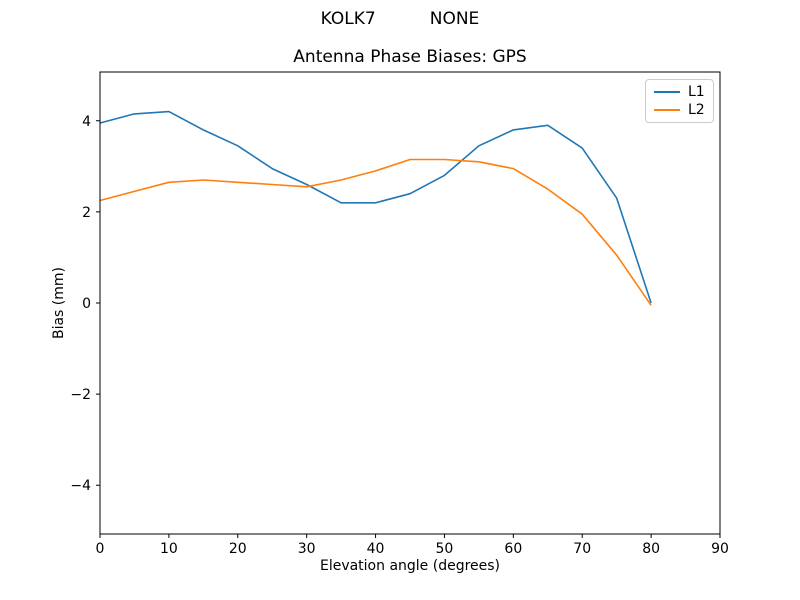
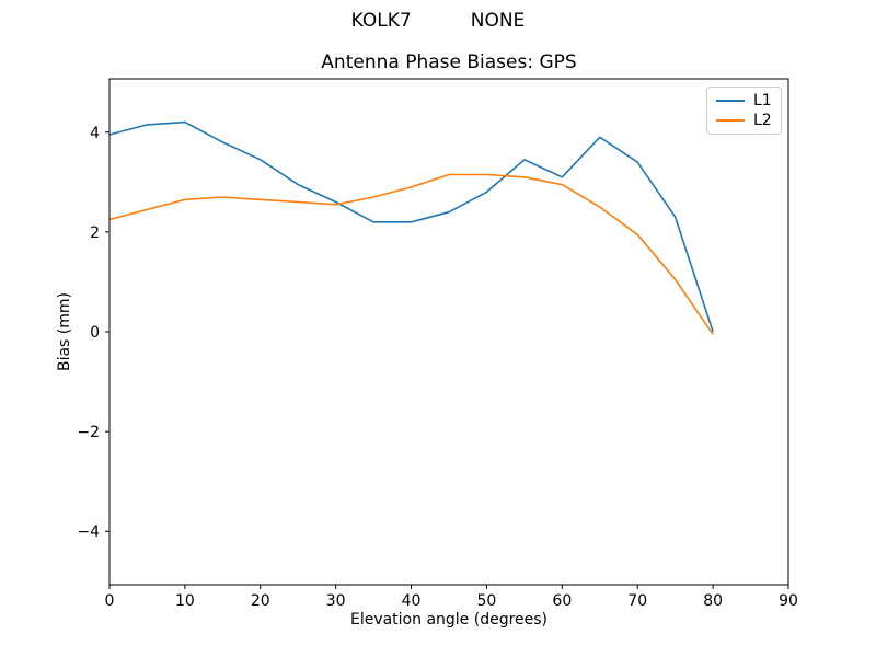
L1/60: 3.8 -> 3.1
